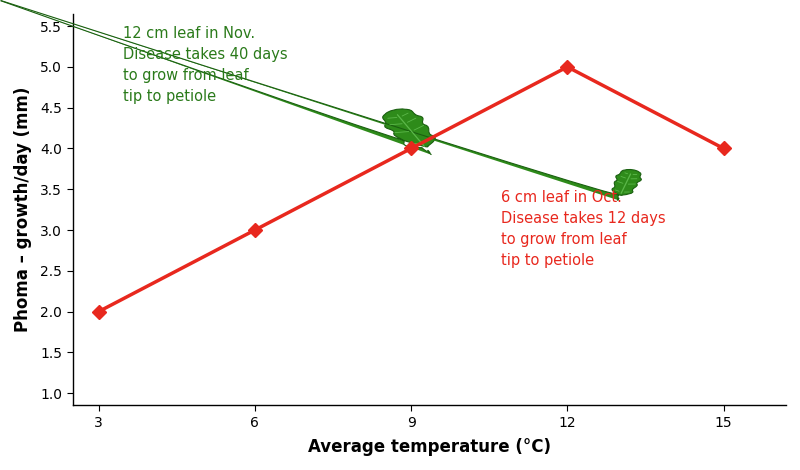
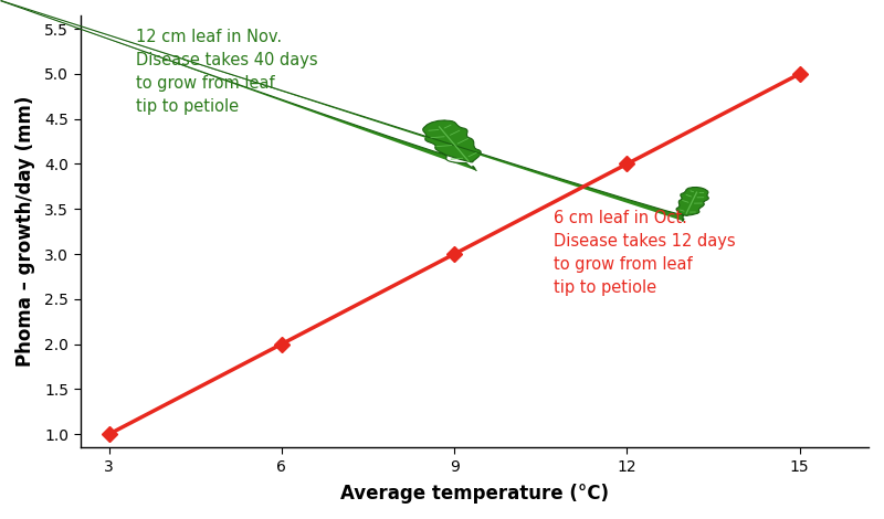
3: 2 -> 1
6: 3 -> 2
9: 4 -> 3
12: 5 -> 4
15: 4 -> 5
